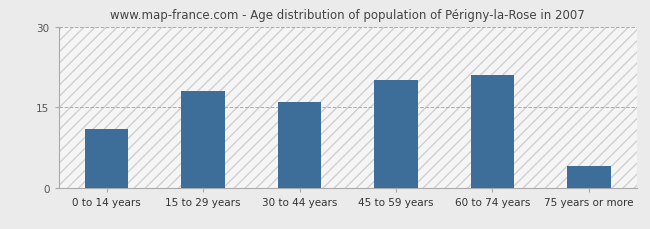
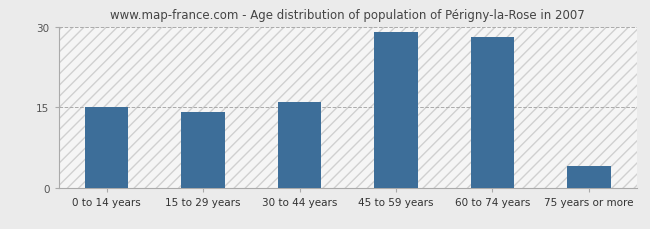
0 to 14 years: 11 -> 15
15 to 29 years: 18 -> 14
45 to 59 years: 20 -> 29
60 to 74 years: 21 -> 28
